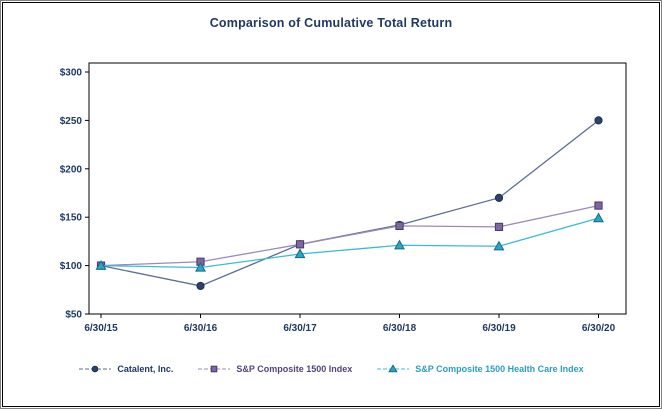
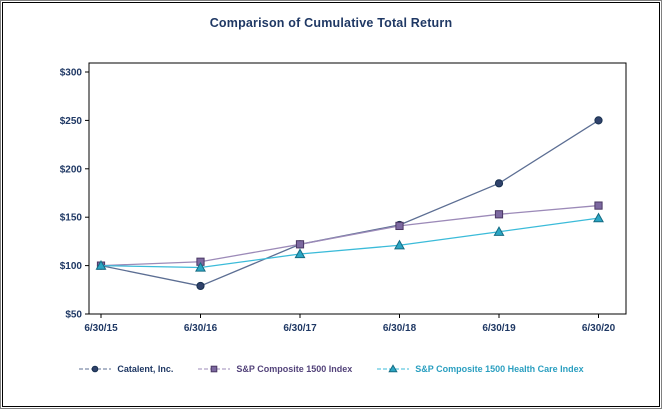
Catalent, Inc./6/30/19: $170 -> $180
S&P Composite 1500 Index/6/30/19: $140 -> $150
S&P Composite 1500 Health Care Index/6/30/19: $120 -> $140
